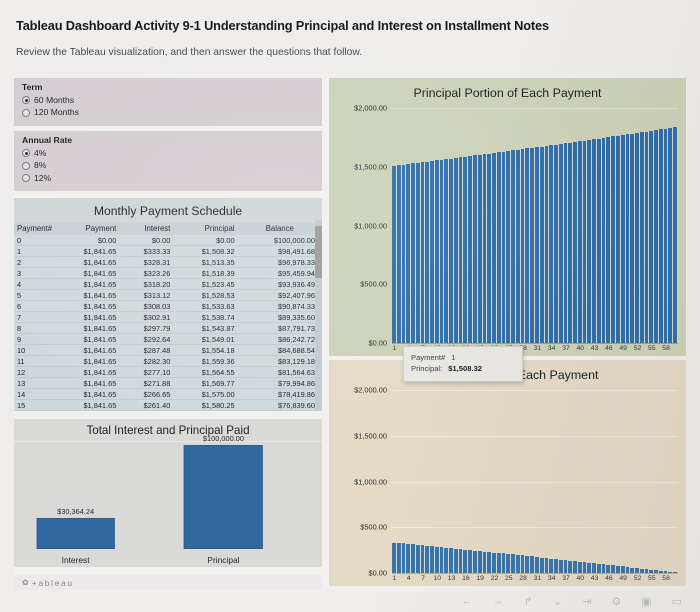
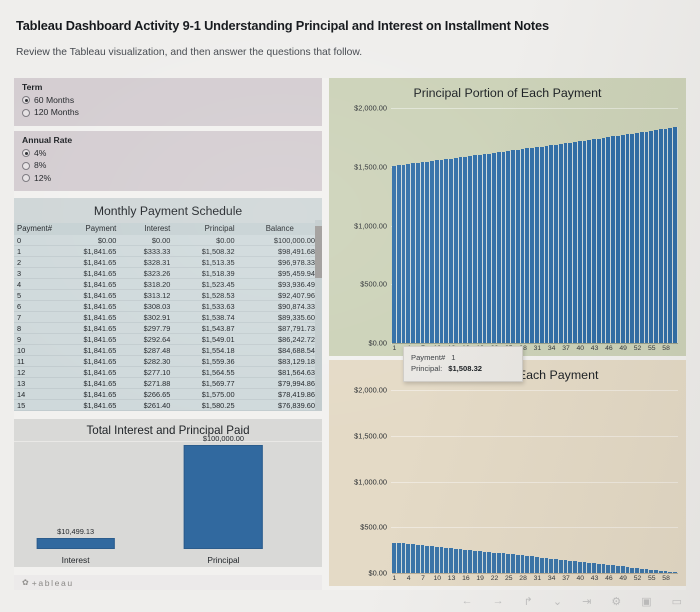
Total Interest and Principal Paid/Interest: $30,364.24 -> $10,499.13
